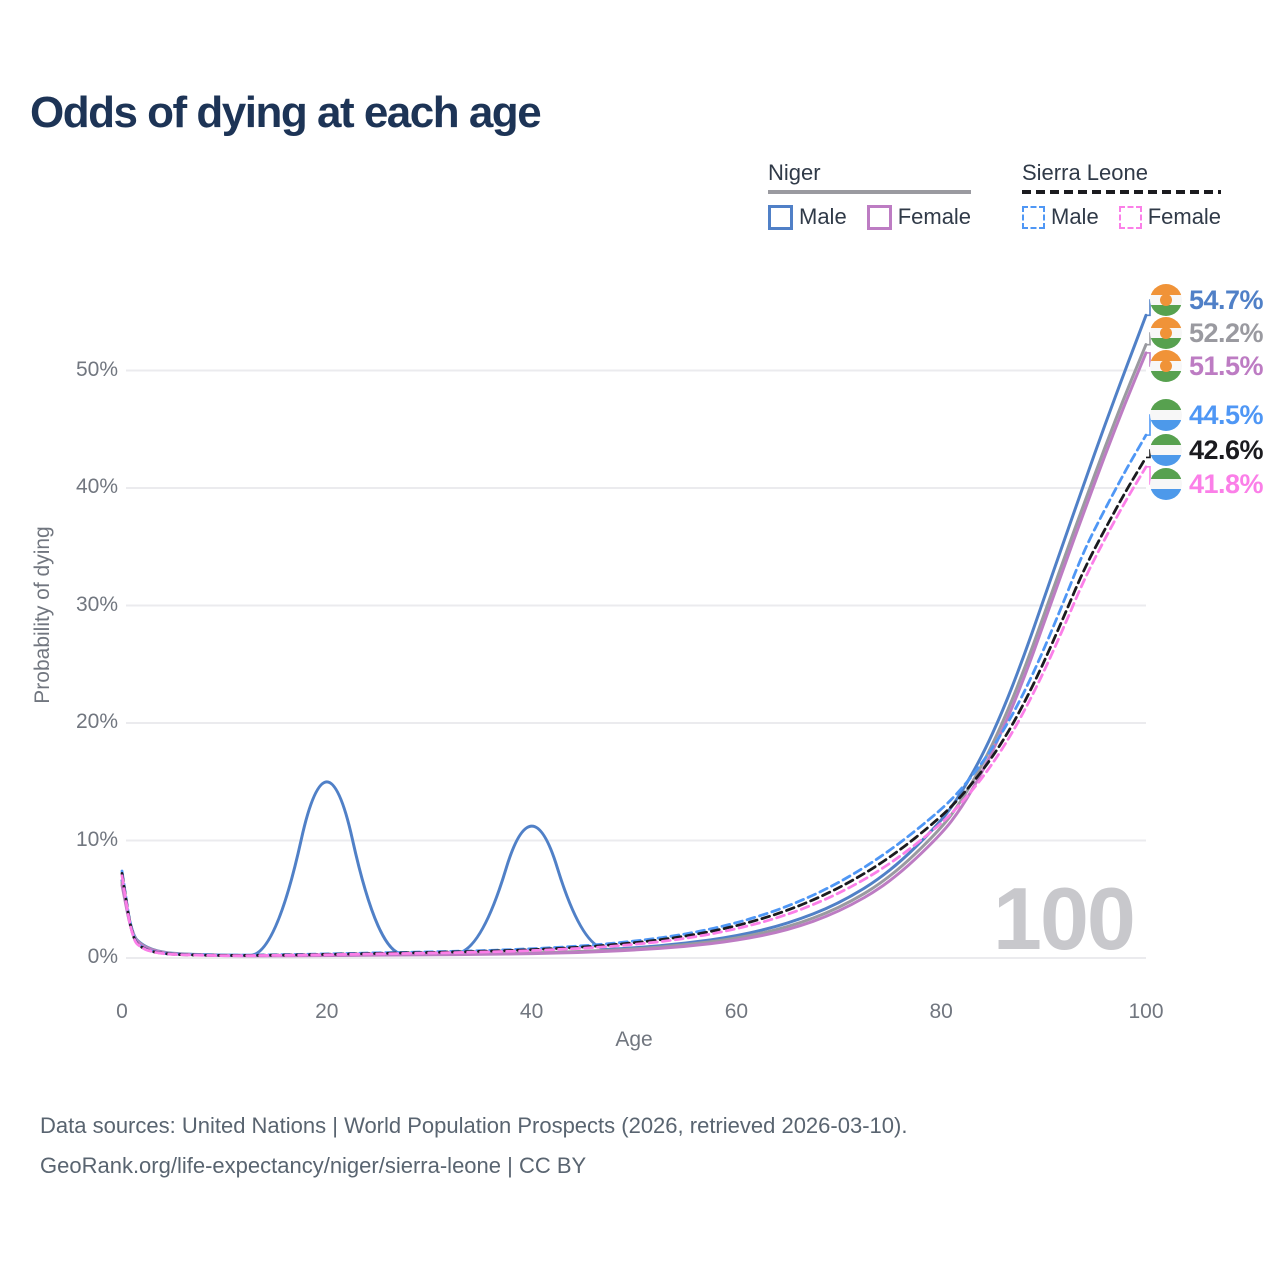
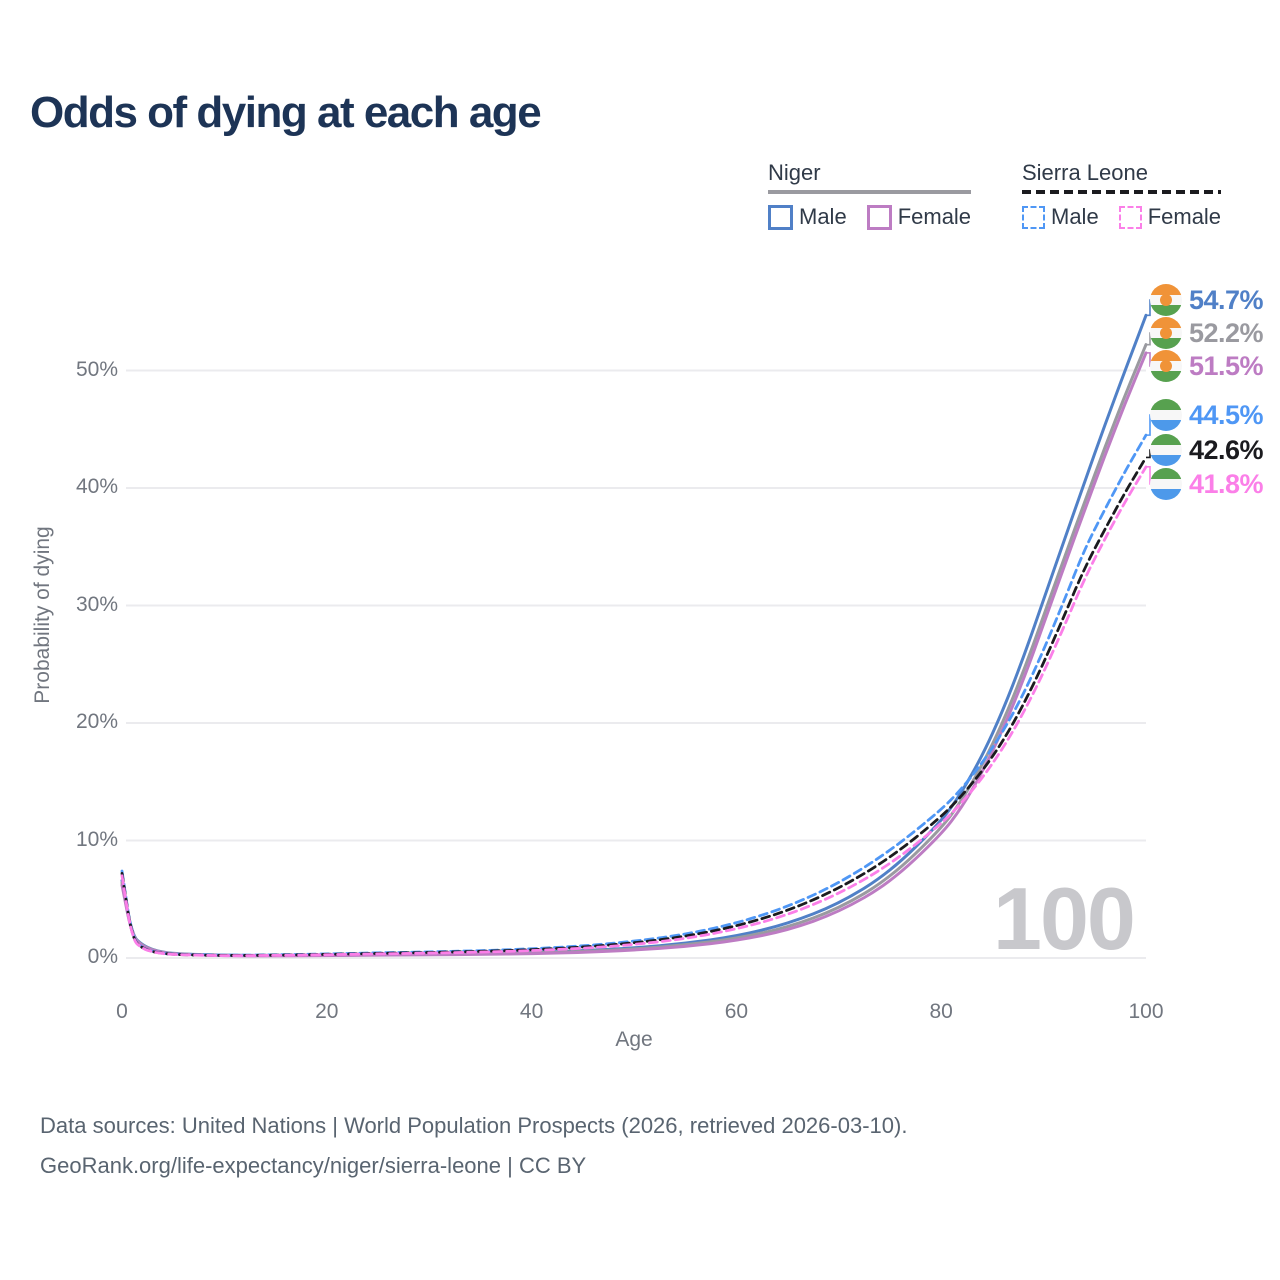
Niger Male/20: 19.9% -> 0.3%
Niger Male/40: 14.8% -> 0.5%
